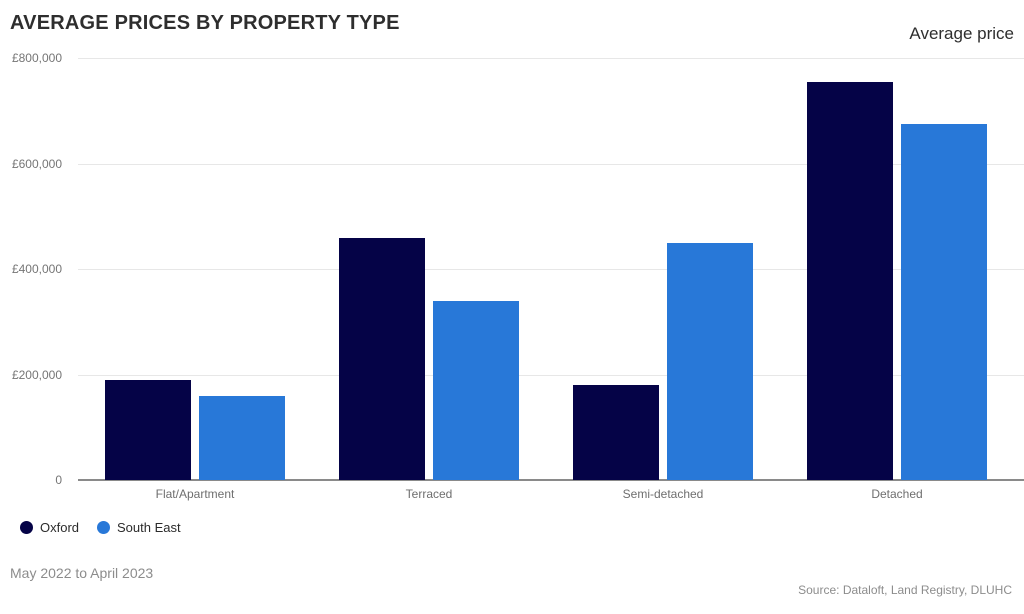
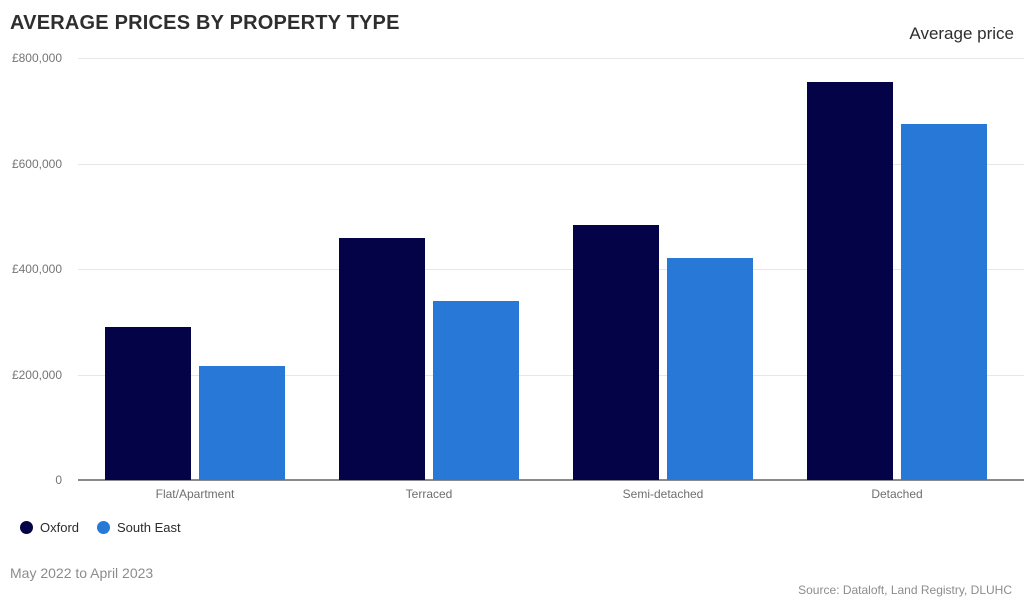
Oxford/Flat/Apartment: £190000 -> £290000
South East/Flat/Apartment: £160000 -> £220000
Oxford/Semi-detached: £180000 -> £480000
South East/Semi-detached: £450000 -> £420000
